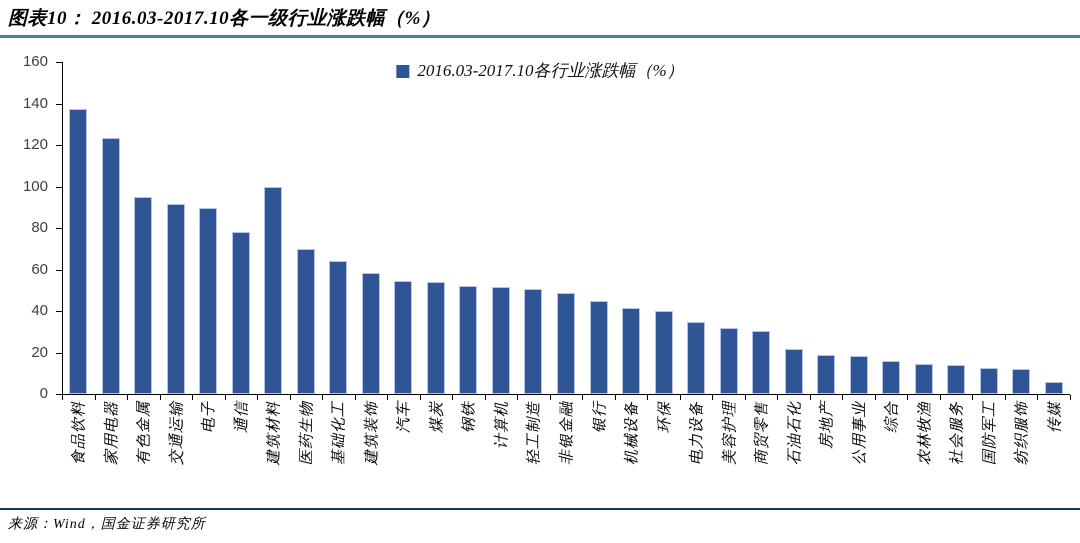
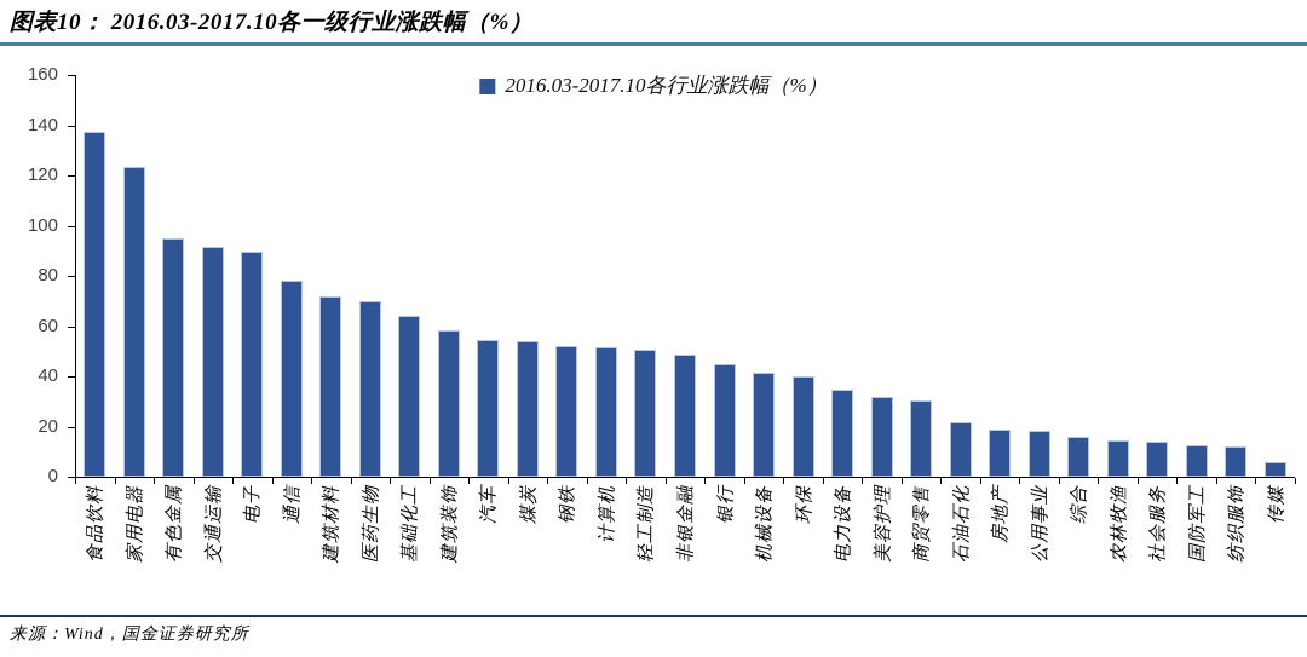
建筑材料: 100 -> 72
